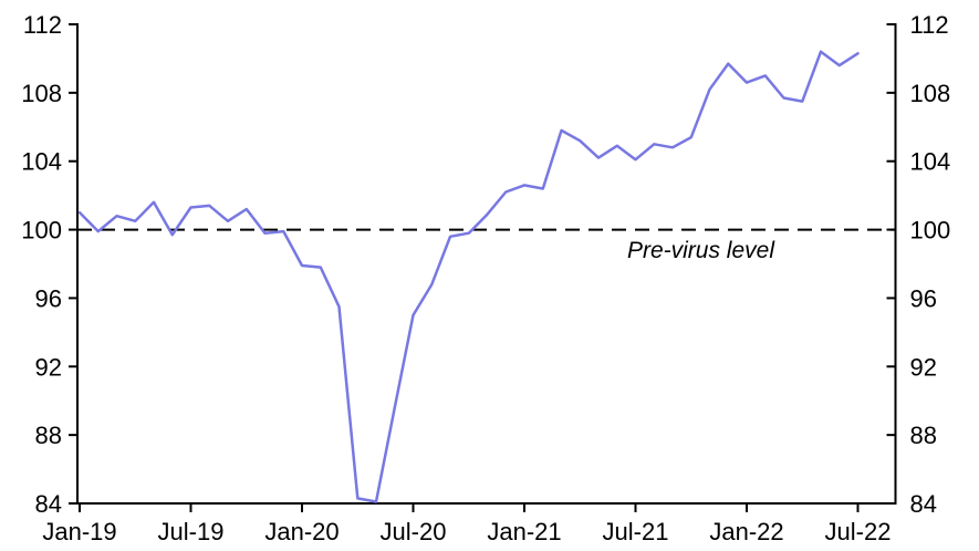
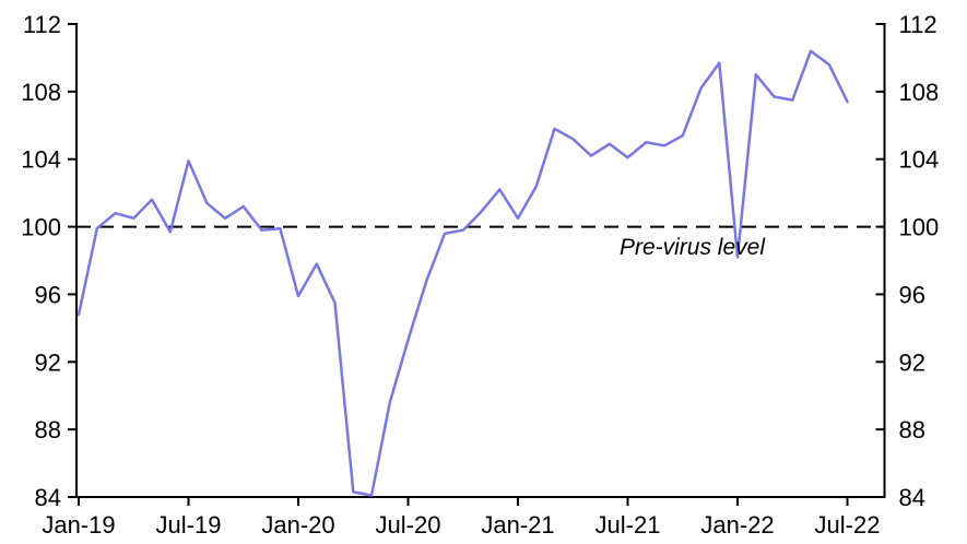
Jan-19: 101.0 -> 94.8
Jul-19: 101.3 -> 103.9
Jan-20: 97.9 -> 95.9
Jul-20: 95.0 -> 93.3
Jan-21: 102.6 -> 100.5
Jan-22: 108.6 -> 98.2
Jul-22: 110.3 -> 107.4
